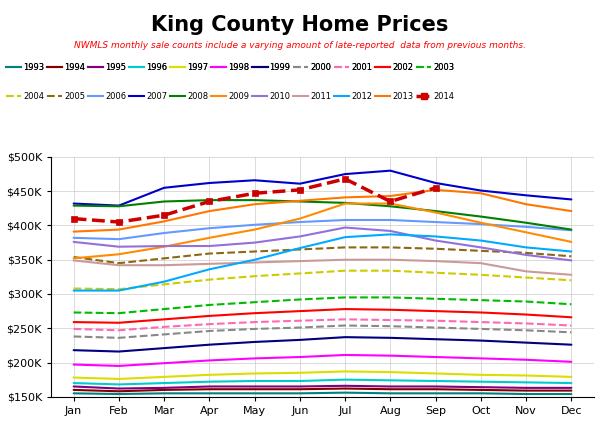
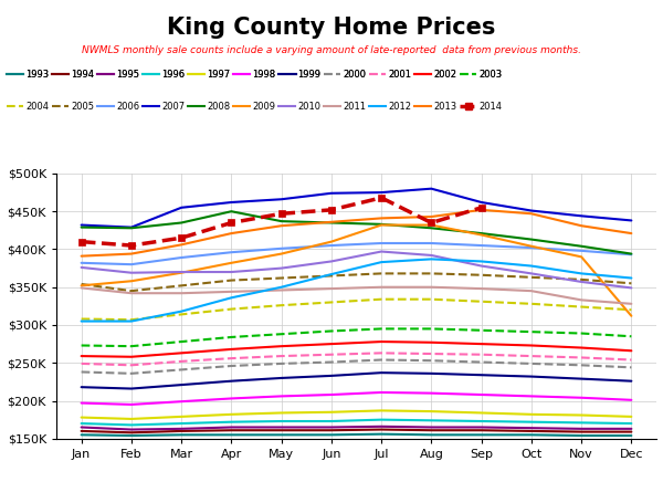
2008/Apr: $437K -> $450K
2007/Jun: $461K -> $474K
2009/Dec: $376K -> $312K
